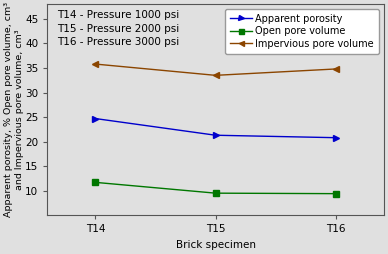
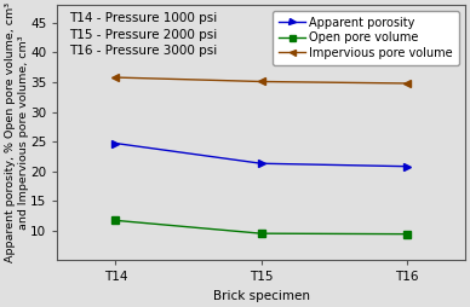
Impervious pore volume/T15: 33.5 -> 35.1
